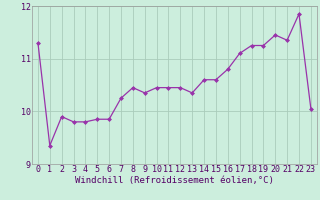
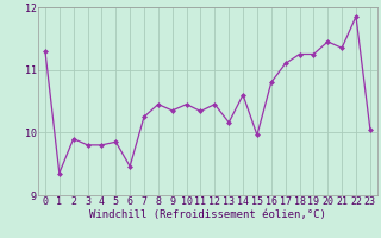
6: 9.85 -> 9.46
11: 10.45 -> 10.34
13: 10.35 -> 10.16
15: 10.60 -> 9.96
